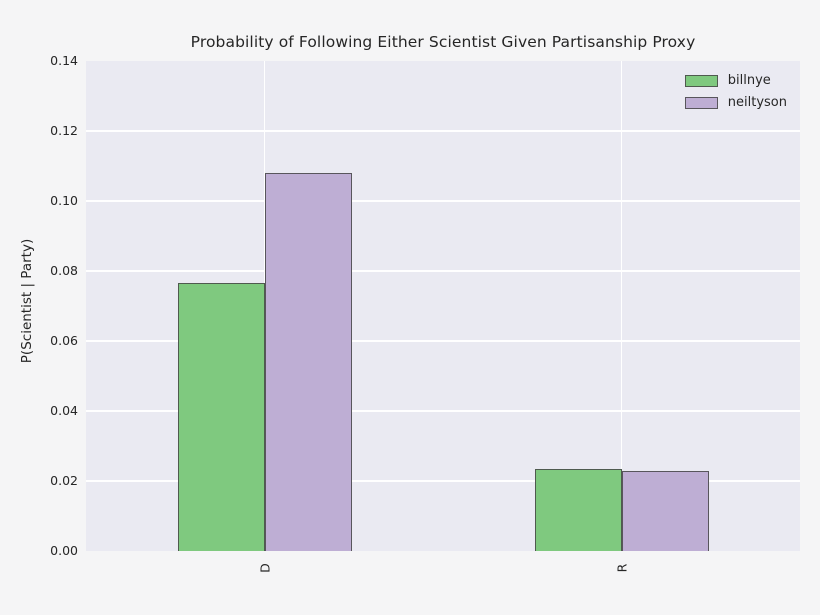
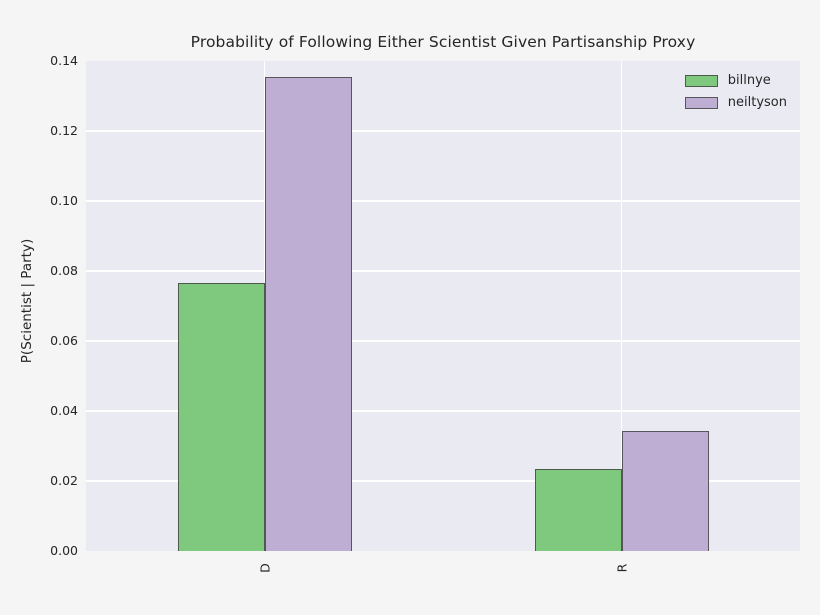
neiltyson/D: 0.108 -> 0.135
neiltyson/R: 0.023 -> 0.034
